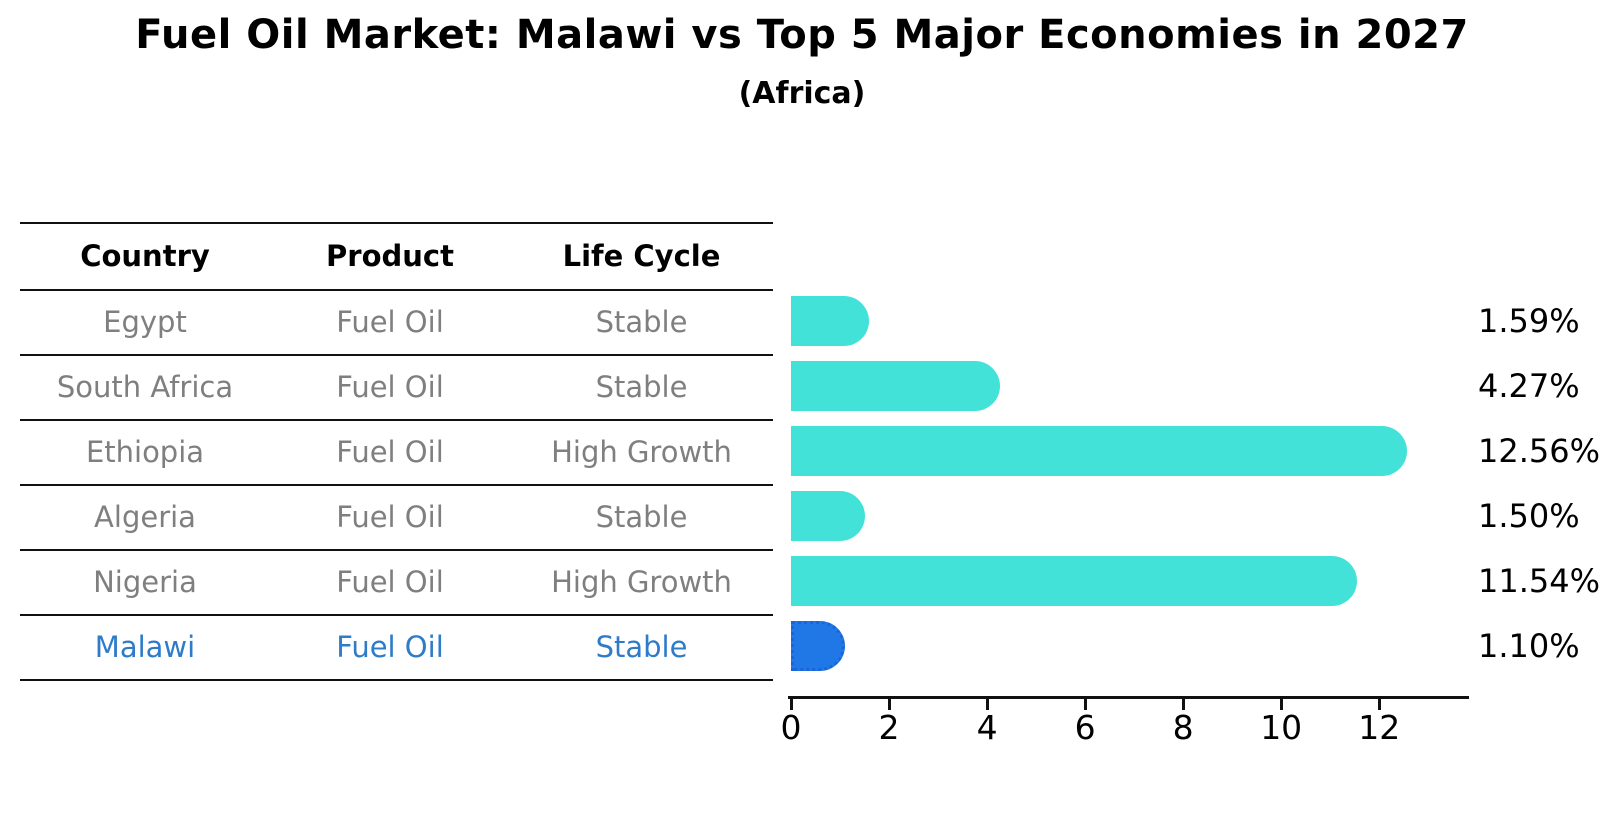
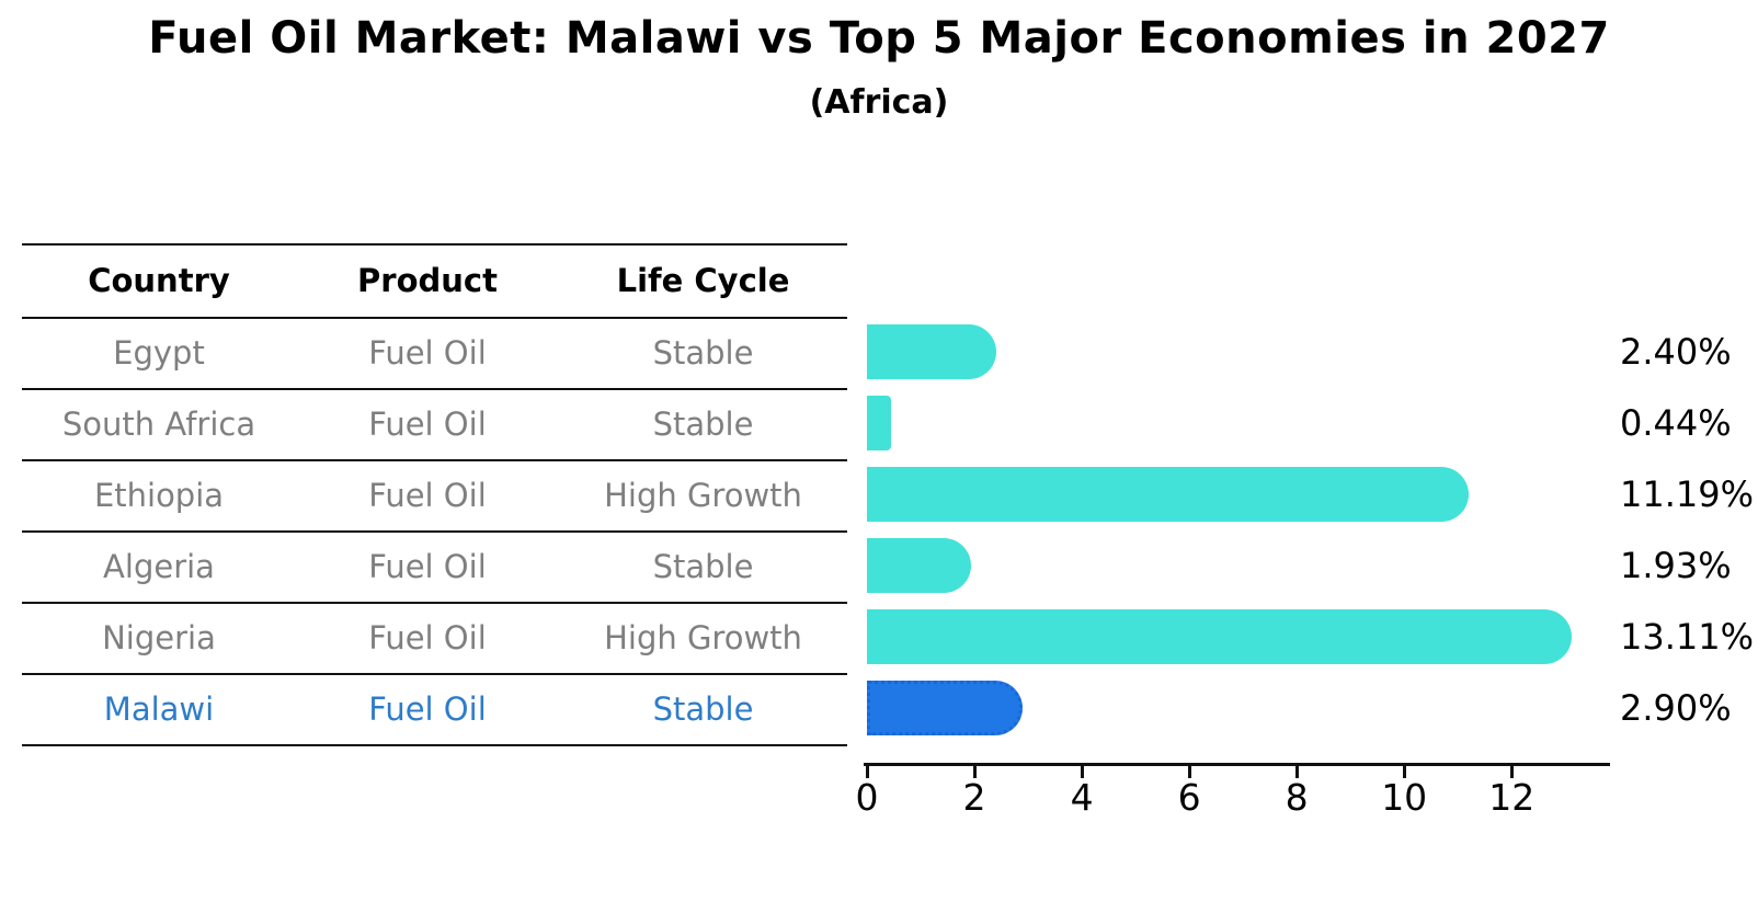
Egypt: 1.59% -> 2.40%
South Africa: 4.27% -> 0.44%
Ethiopia: 12.56% -> 11.19%
Algeria: 1.50% -> 1.93%
Nigeria: 11.54% -> 13.11%
Malawi: 1.10% -> 2.90%
